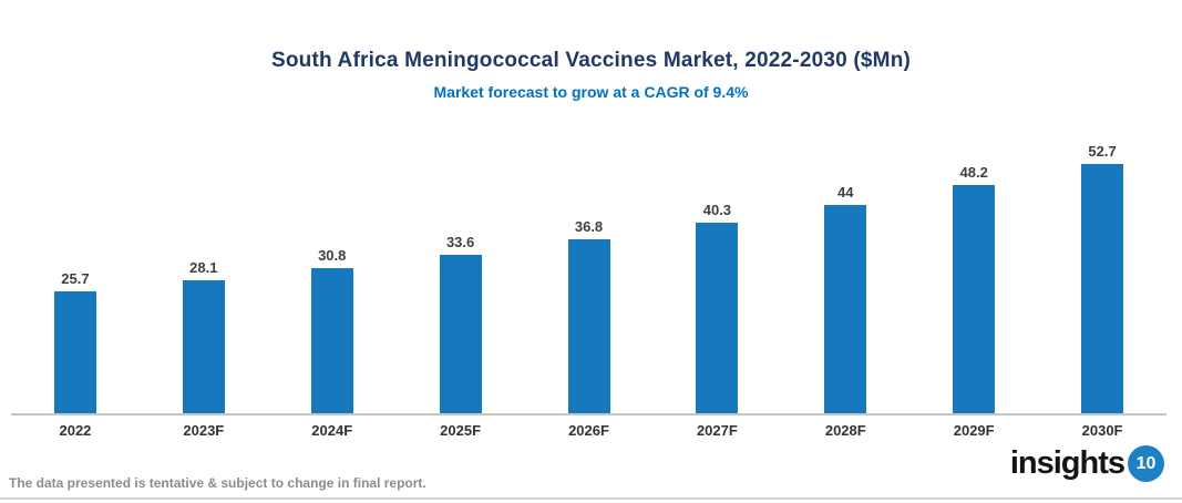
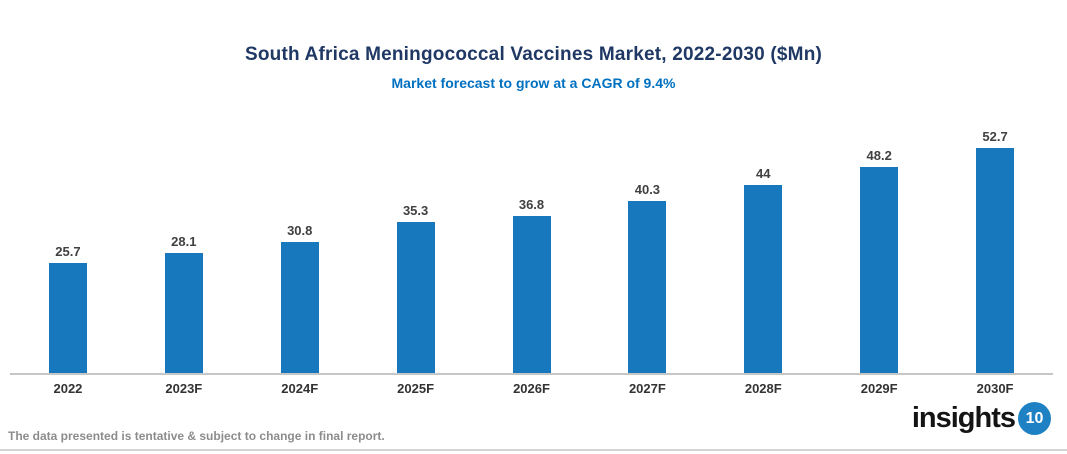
2025F: 33.6 -> 35.3
